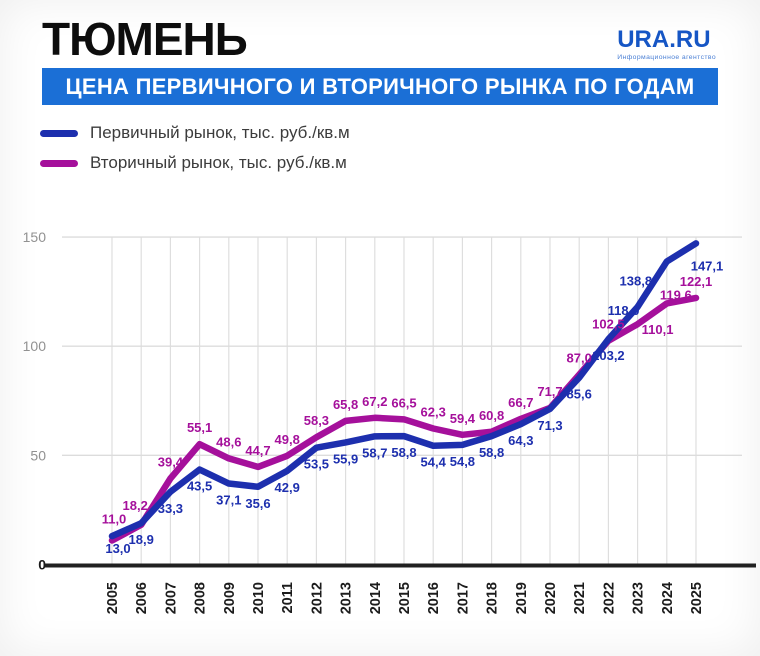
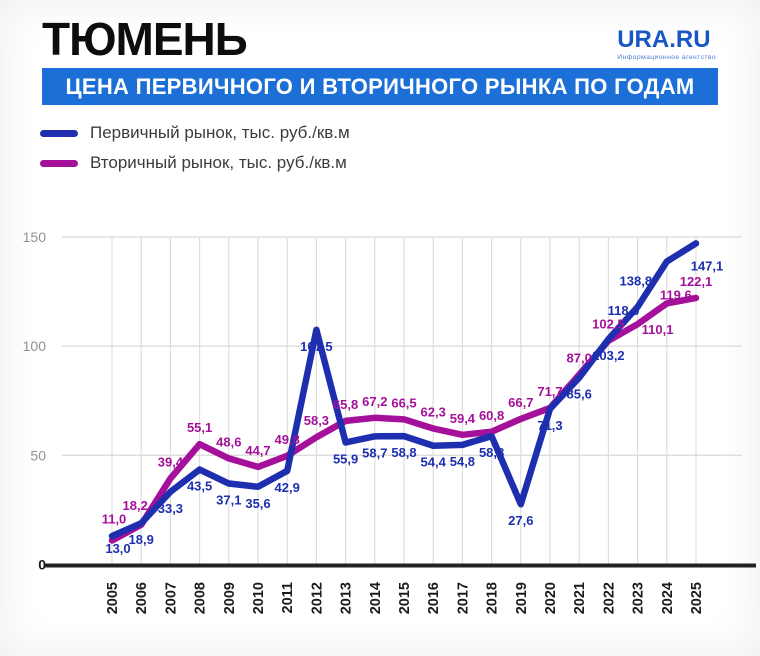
Первичный рынок, тыс. руб./кв.м/2012: 53,5 -> 107,5
Первичный рынок, тыс. руб./кв.м/2019: 64,3 -> 27,6
